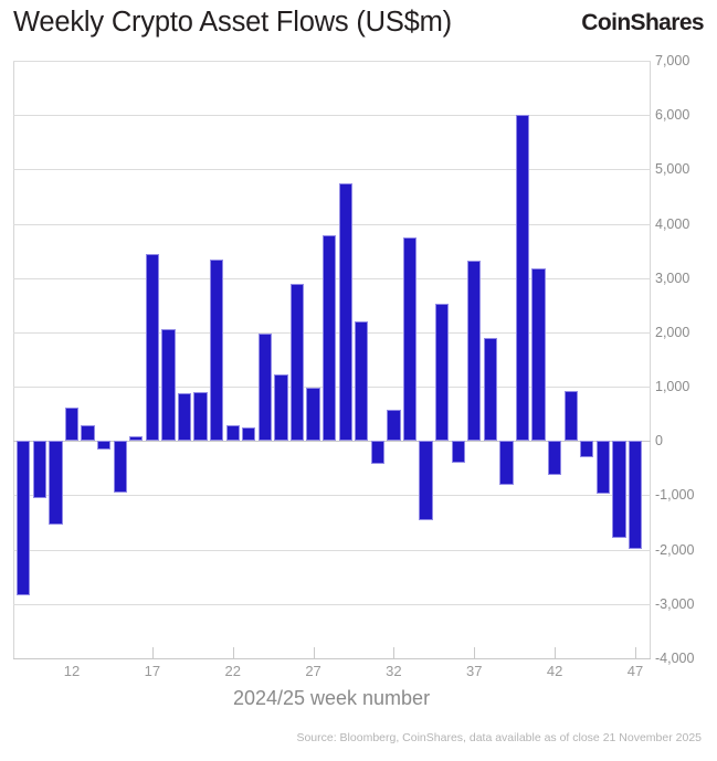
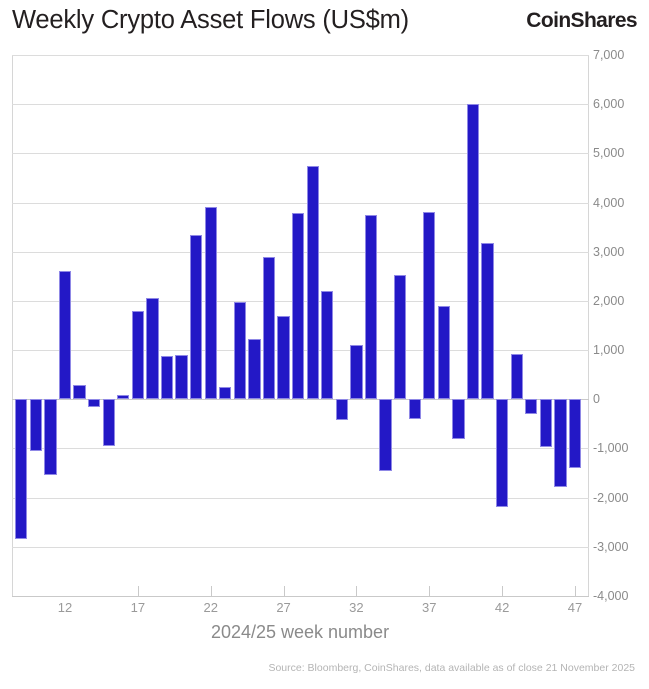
12: 600 -> 2600
17: 3400 -> 1800
22: 300 -> 3900
27: 1000 -> 1700
32: 600 -> 1100
37: 3300 -> 3800
42: -600 -> -2200
47: -2000 -> -1400
